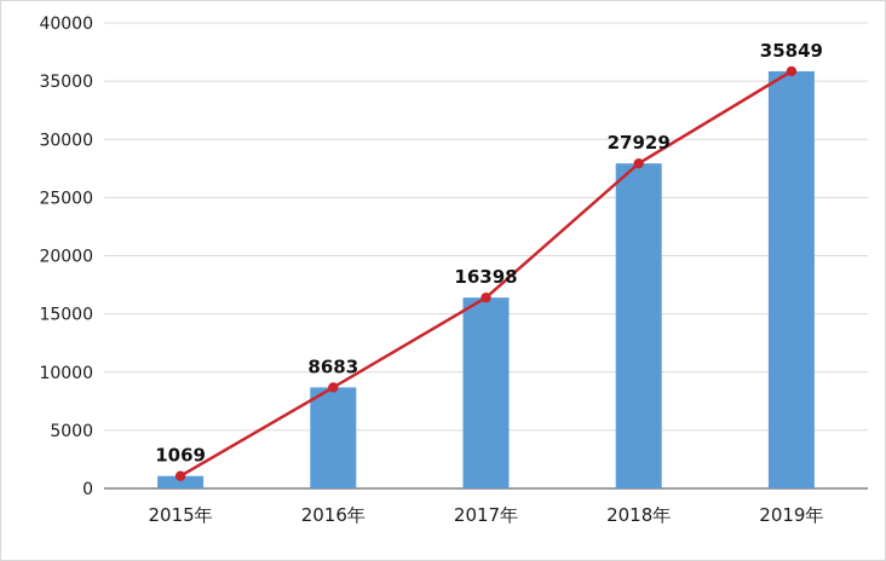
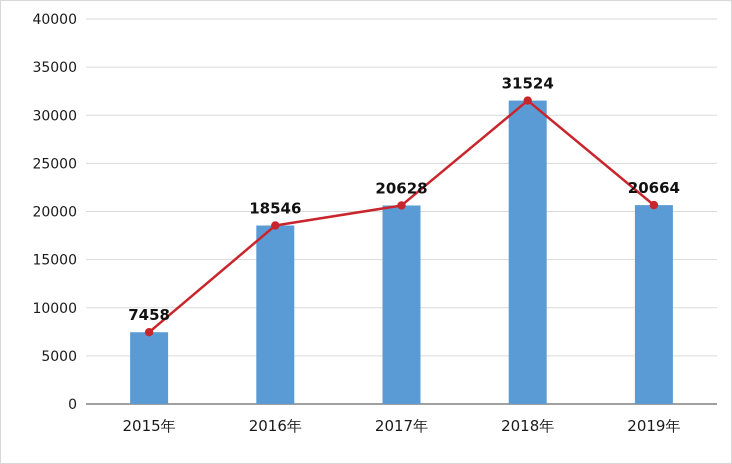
2015年: 1069 -> 7458
2016年: 8683 -> 18546
2017年: 16398 -> 20628
2018年: 27929 -> 31524
2019年: 35849 -> 20664
